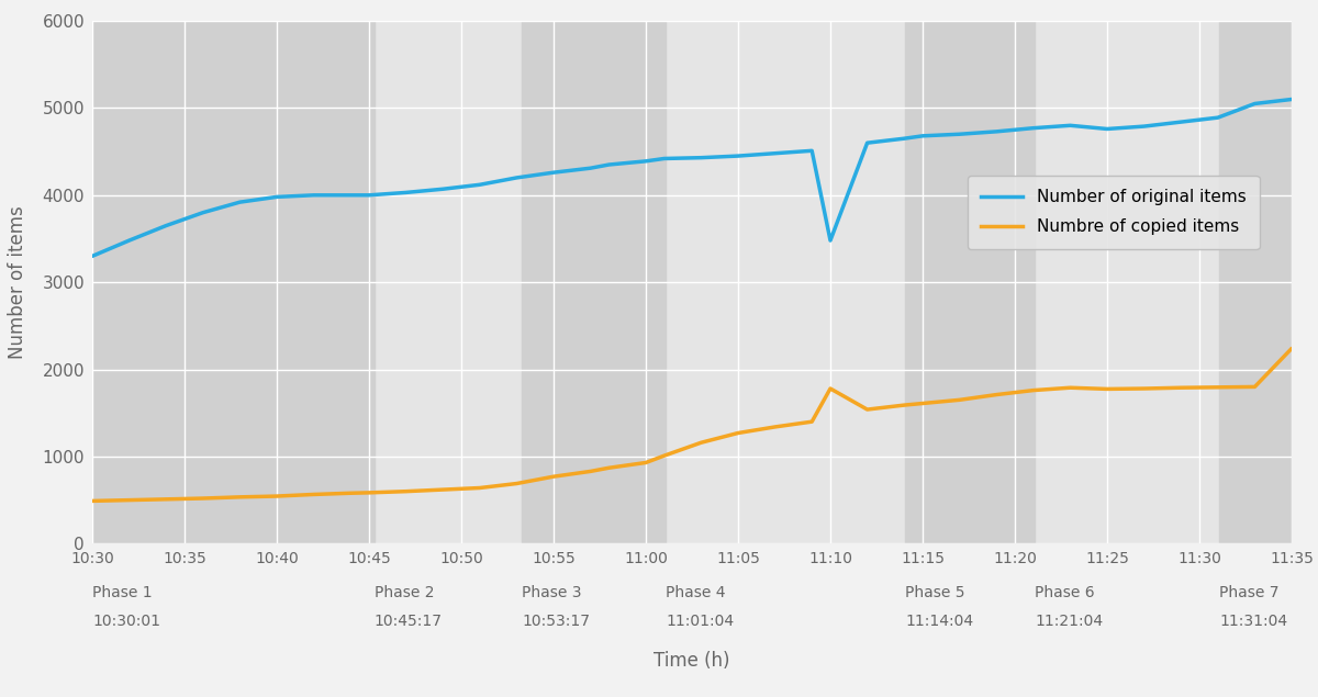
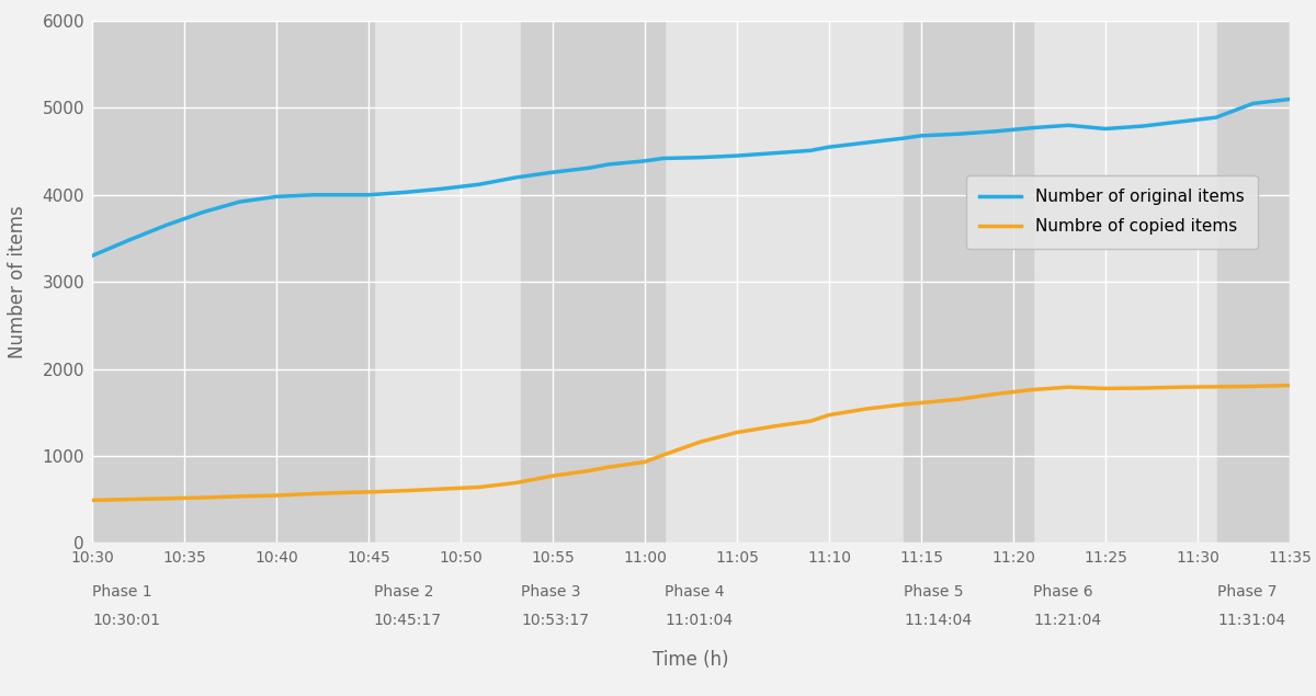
Number of original items/11:10: 3480 -> 4550
Numbre of copied items/11:10: 1780 -> 1470
Numbre of copied items/11:35: 2240 -> 1810
